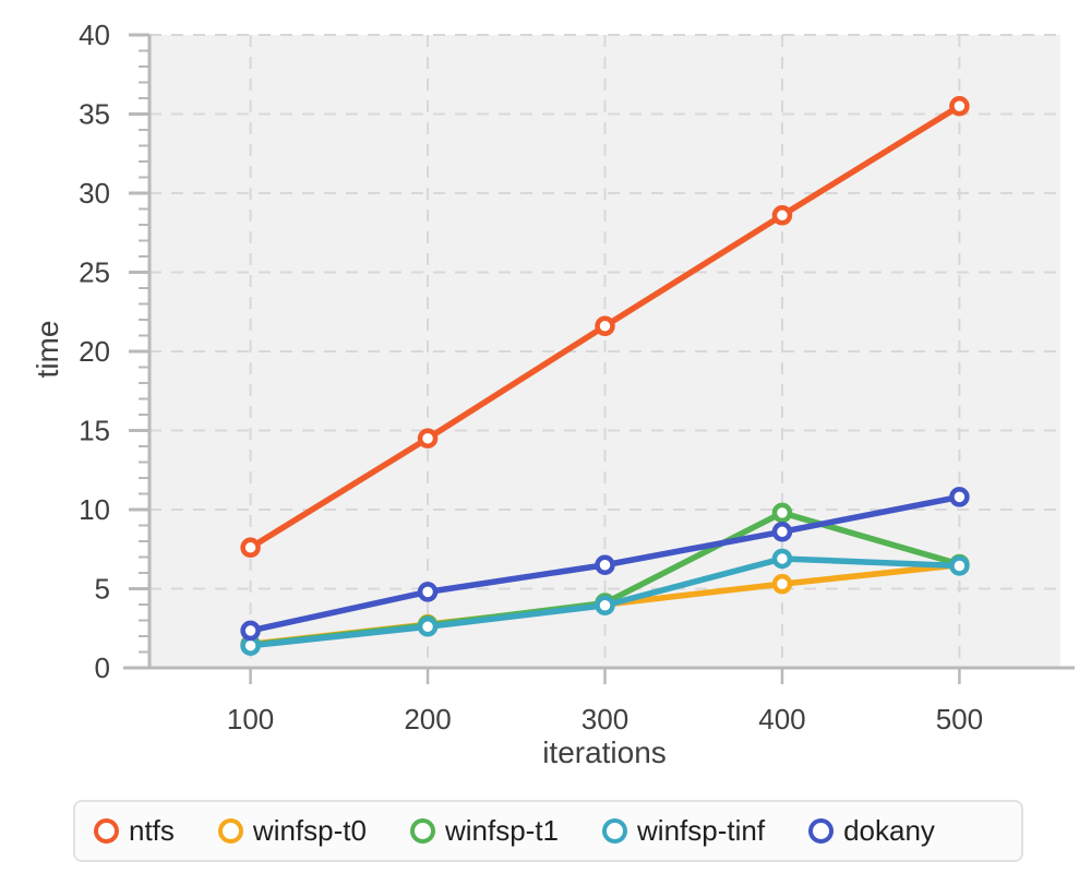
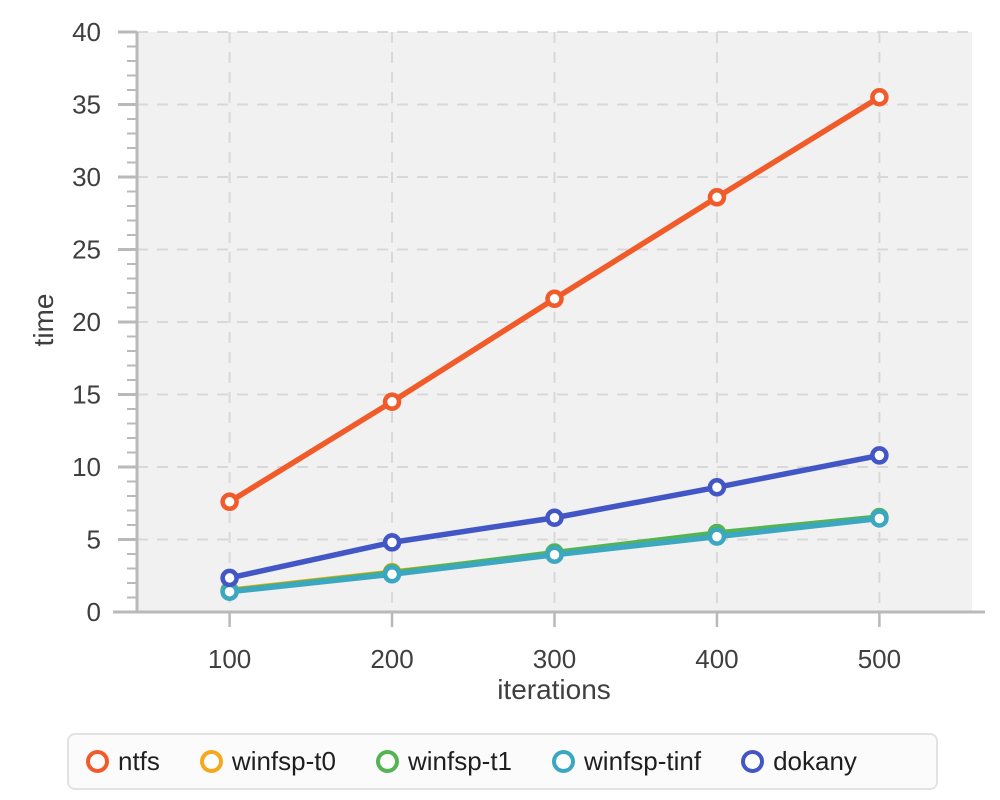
winfsp-t1/400: 9.8 -> 5.5
winfsp-tinf/400: 6.9 -> 5.2
